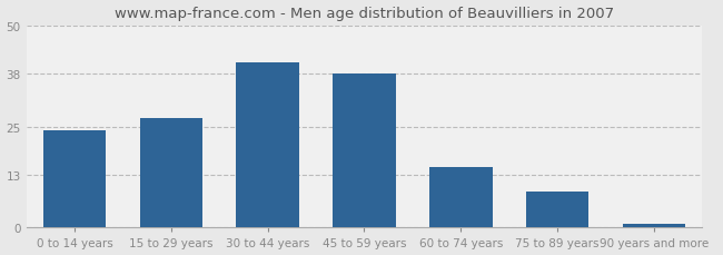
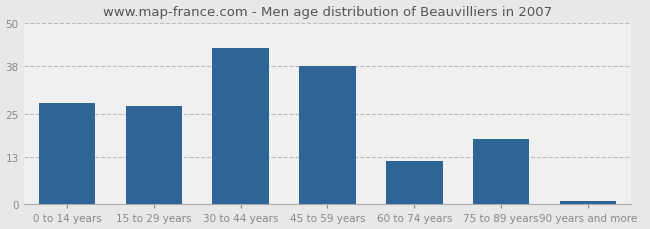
0 to 14 years: 24 -> 28
30 to 44 years: 41 -> 43
60 to 74 years: 15 -> 12
75 to 89 years: 9 -> 18
